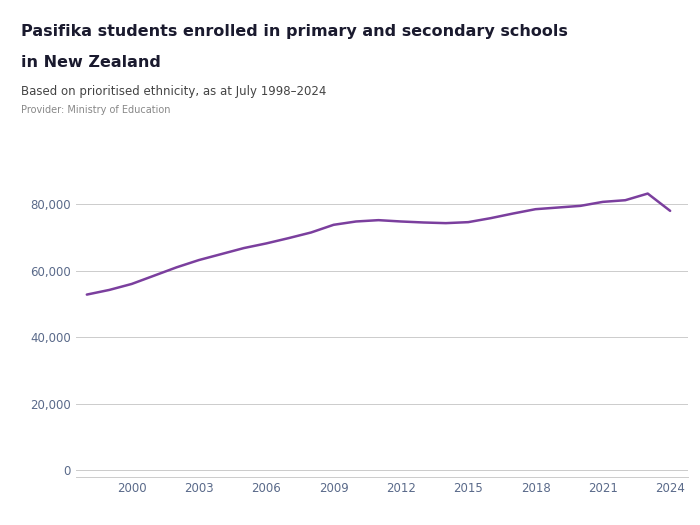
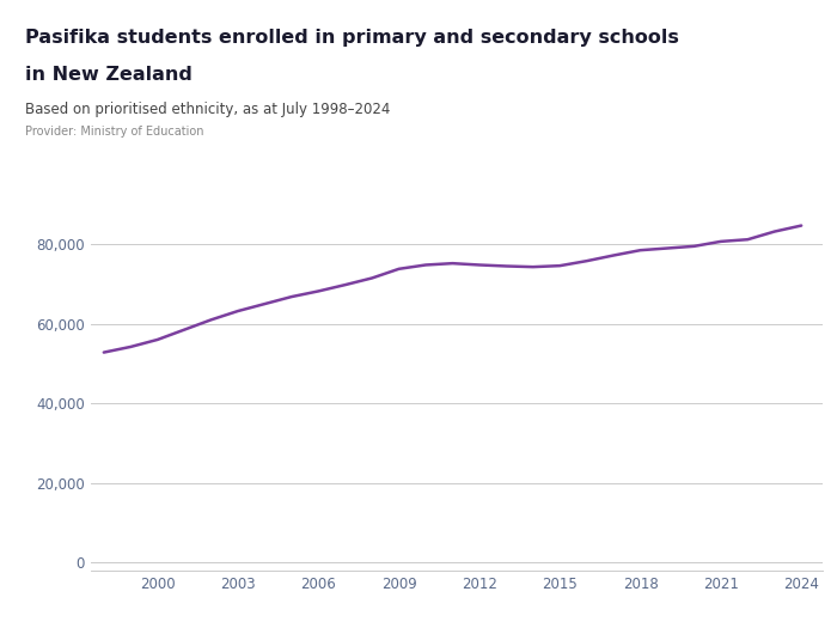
2024: 78,000 -> 84,700
